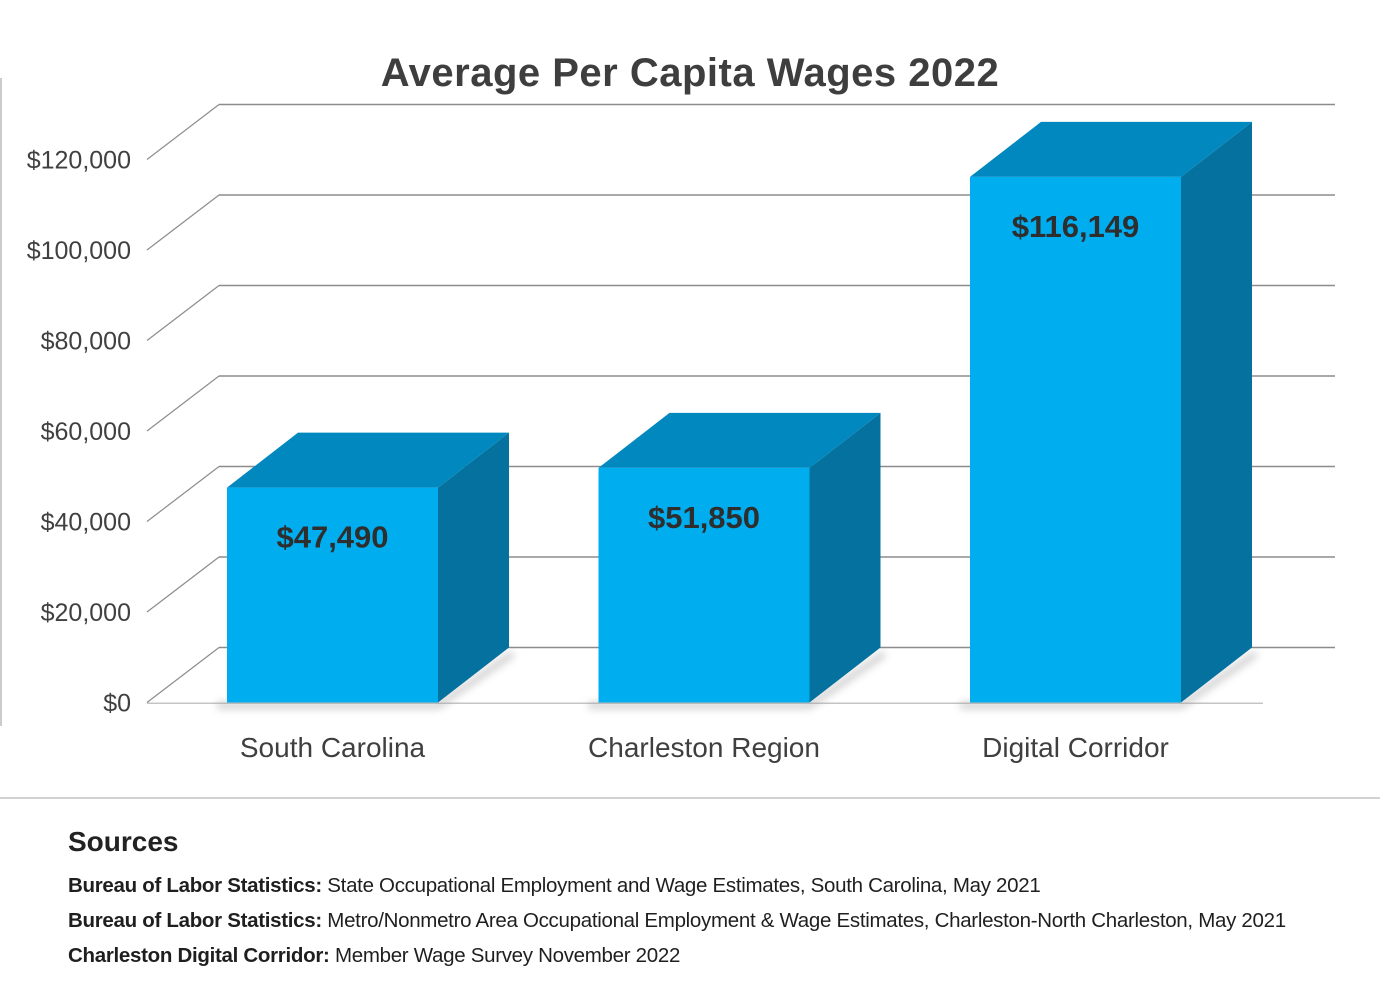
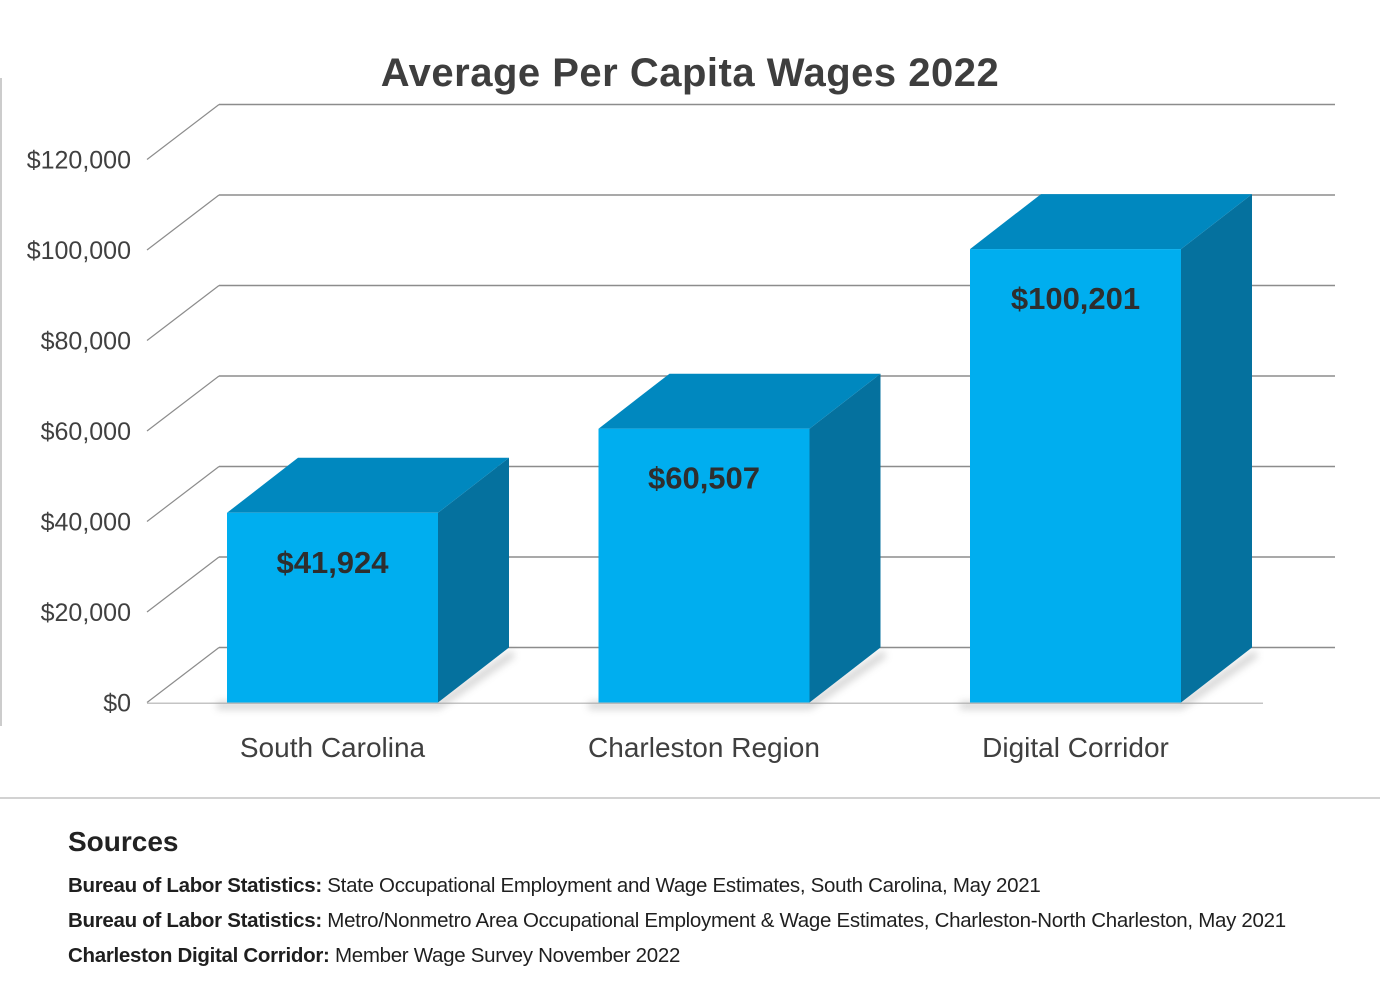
South Carolina: $47,490 -> $41,924
Charleston Region: $51,850 -> $60,507
Digital Corridor: $116,149 -> $100,201
